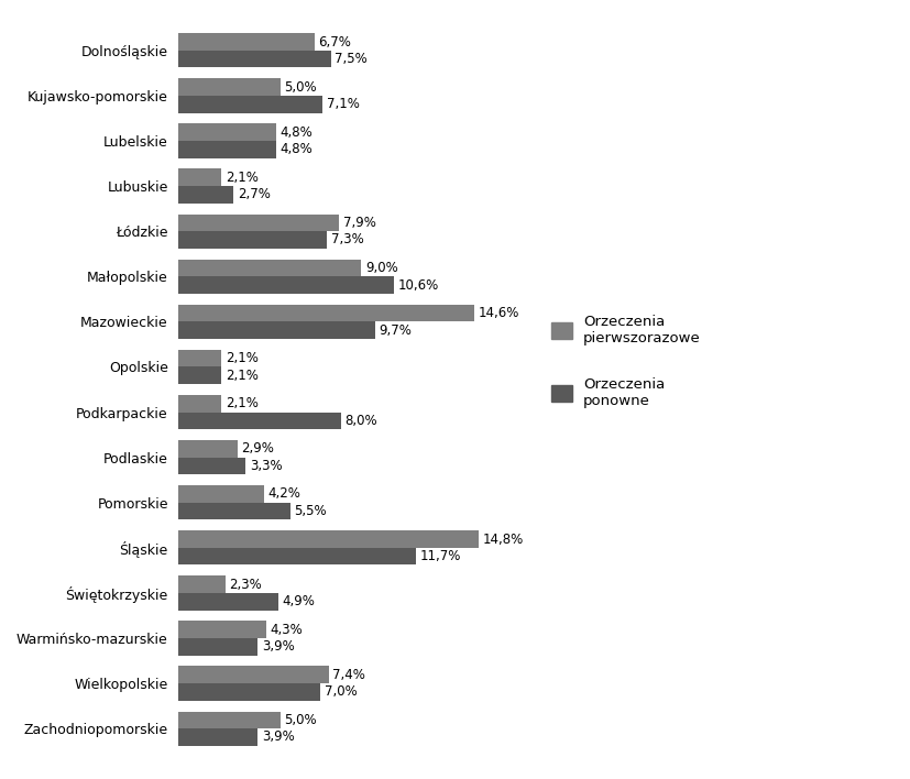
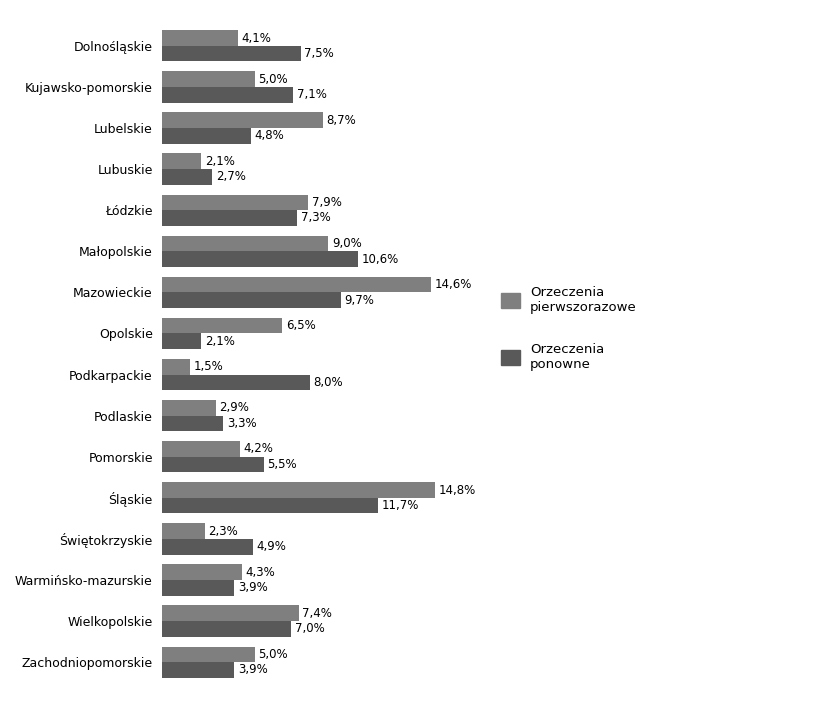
Orzeczenia pierwszorazowe/Dolnośląskie: 6,7% -> 4,1%
Orzeczenia pierwszorazowe/Lubelskie: 4,8% -> 8,7%
Orzeczenia pierwszorazowe/Opolskie: 2,1% -> 6,5%
Orzeczenia pierwszorazowe/Podkarpackie: 2,1% -> 1,5%
